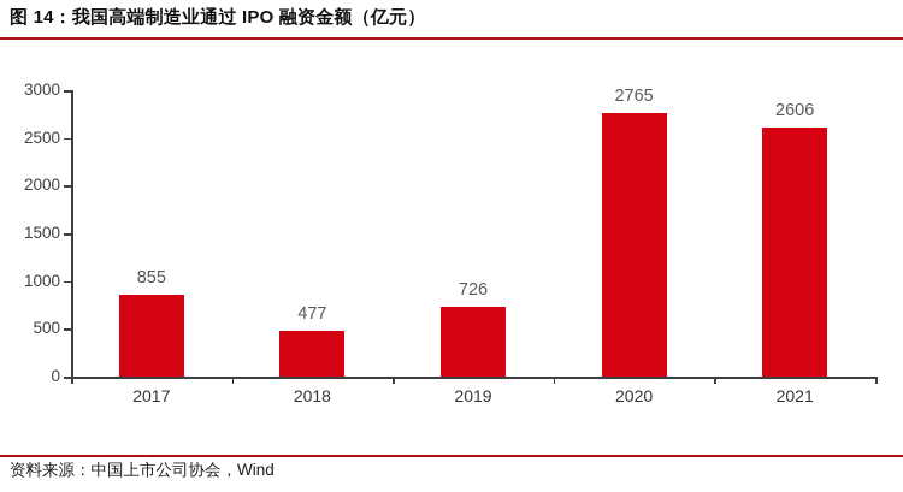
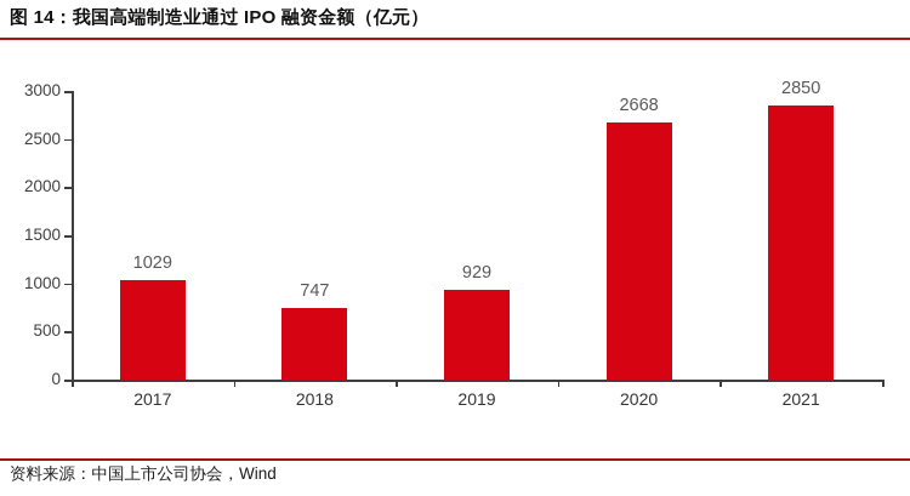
2017: 855 -> 1029
2018: 477 -> 747
2019: 726 -> 929
2020: 2765 -> 2668
2021: 2606 -> 2850
